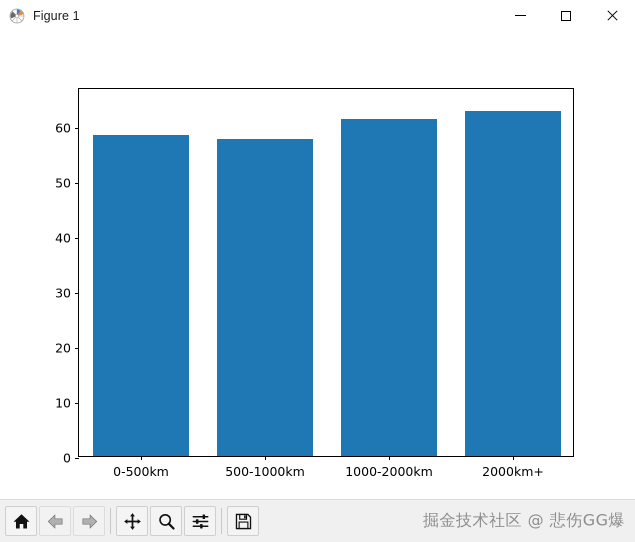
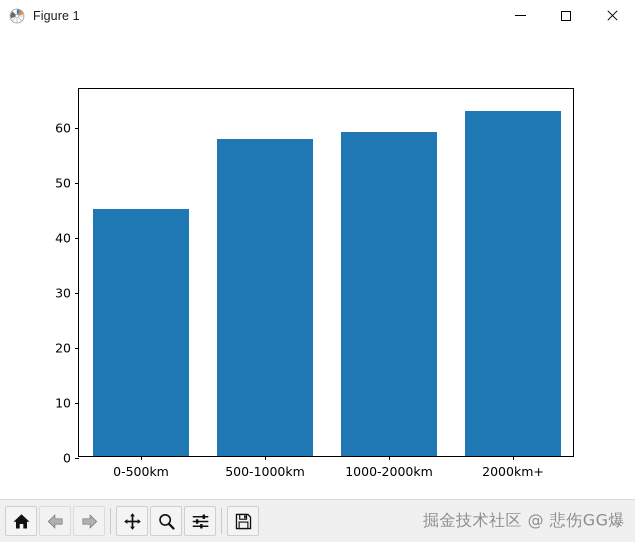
0-500km: 58 -> 45
1000-2000km: 61 -> 59
